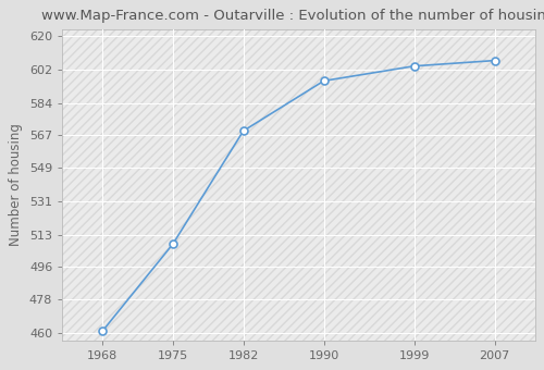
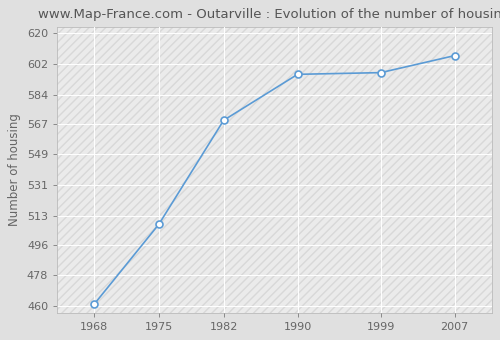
1999: 604 -> 597
